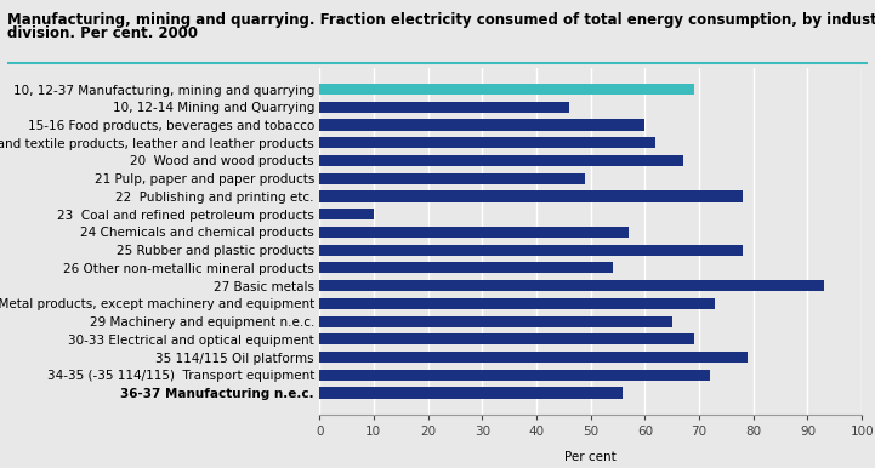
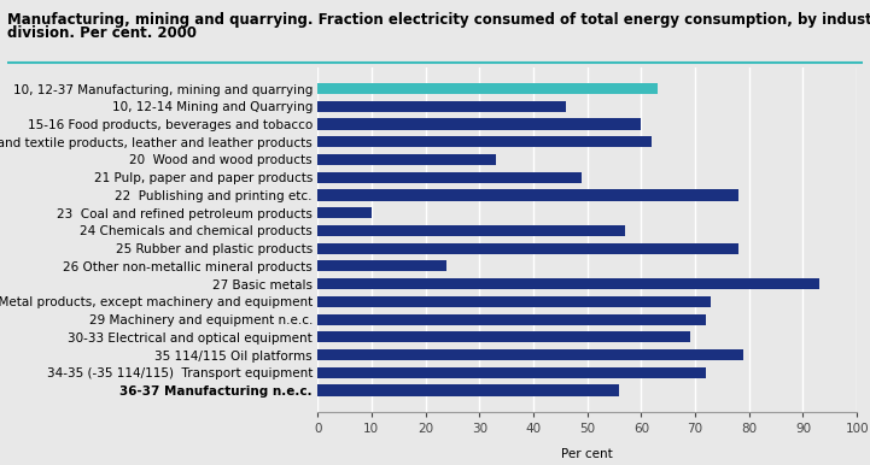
10, 12-37 Manufacturing, mining and quarrying: 69 -> 63
20 Wood and wood products: 67 -> 33
26 Other non-metallic mineral products: 54 -> 24
29 Machinery and equipment n.e.c.: 65 -> 72
